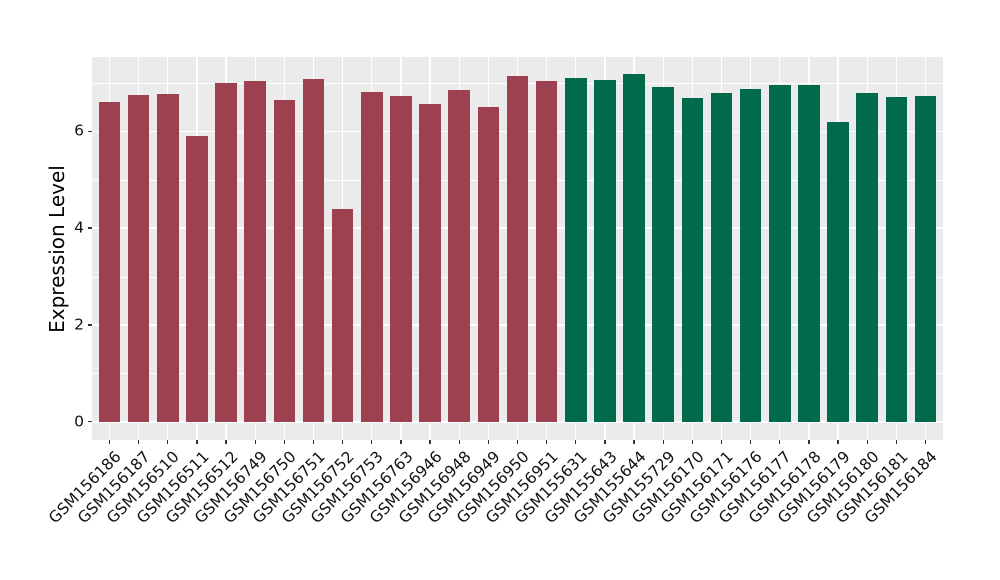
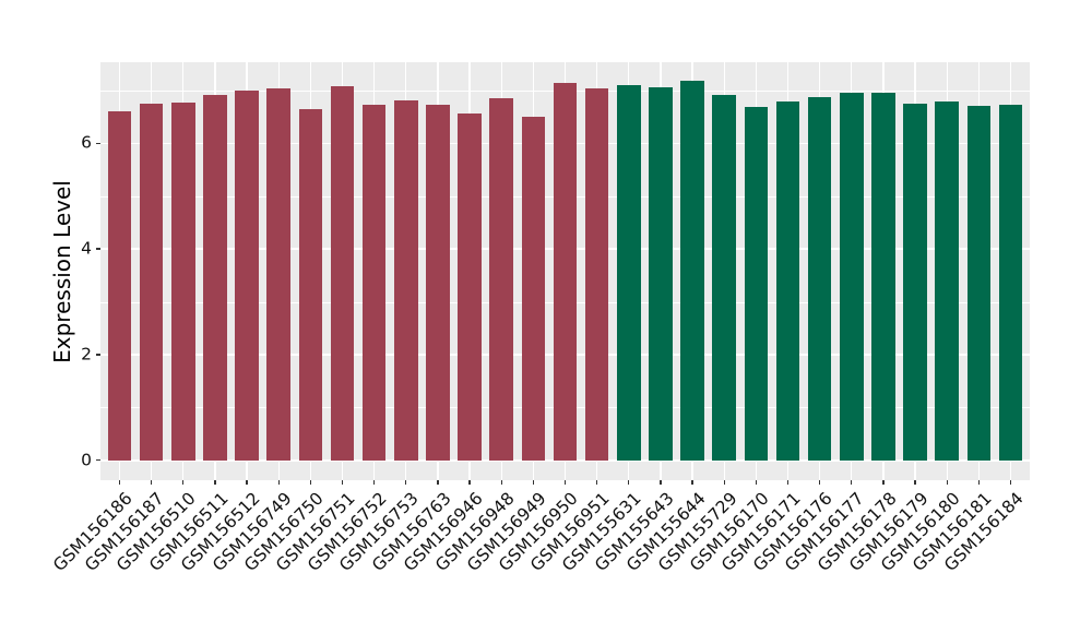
GSM156511: 5.9 -> 6.9
GSM156752: 4.4 -> 6.7
GSM156179: 6.2 -> 6.7
